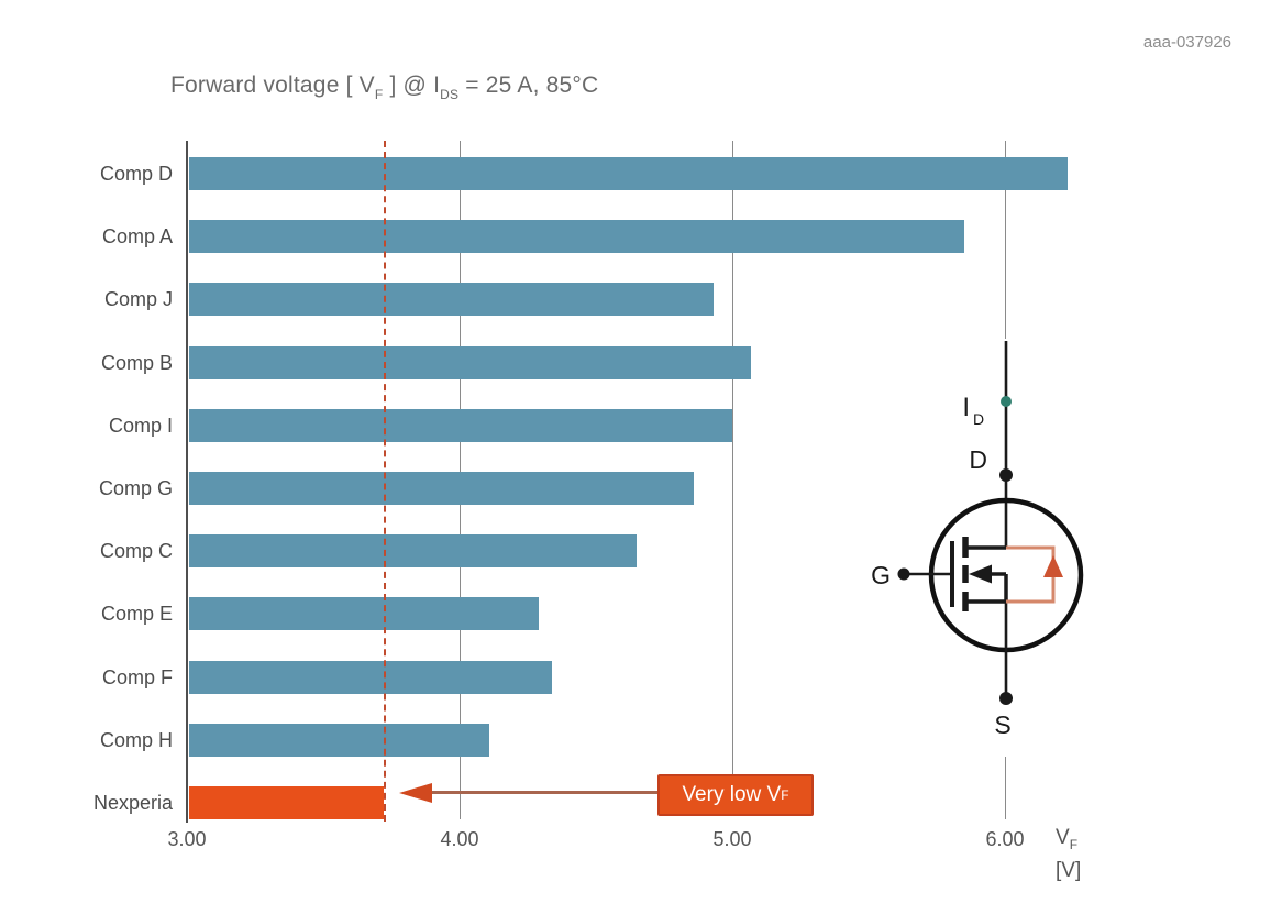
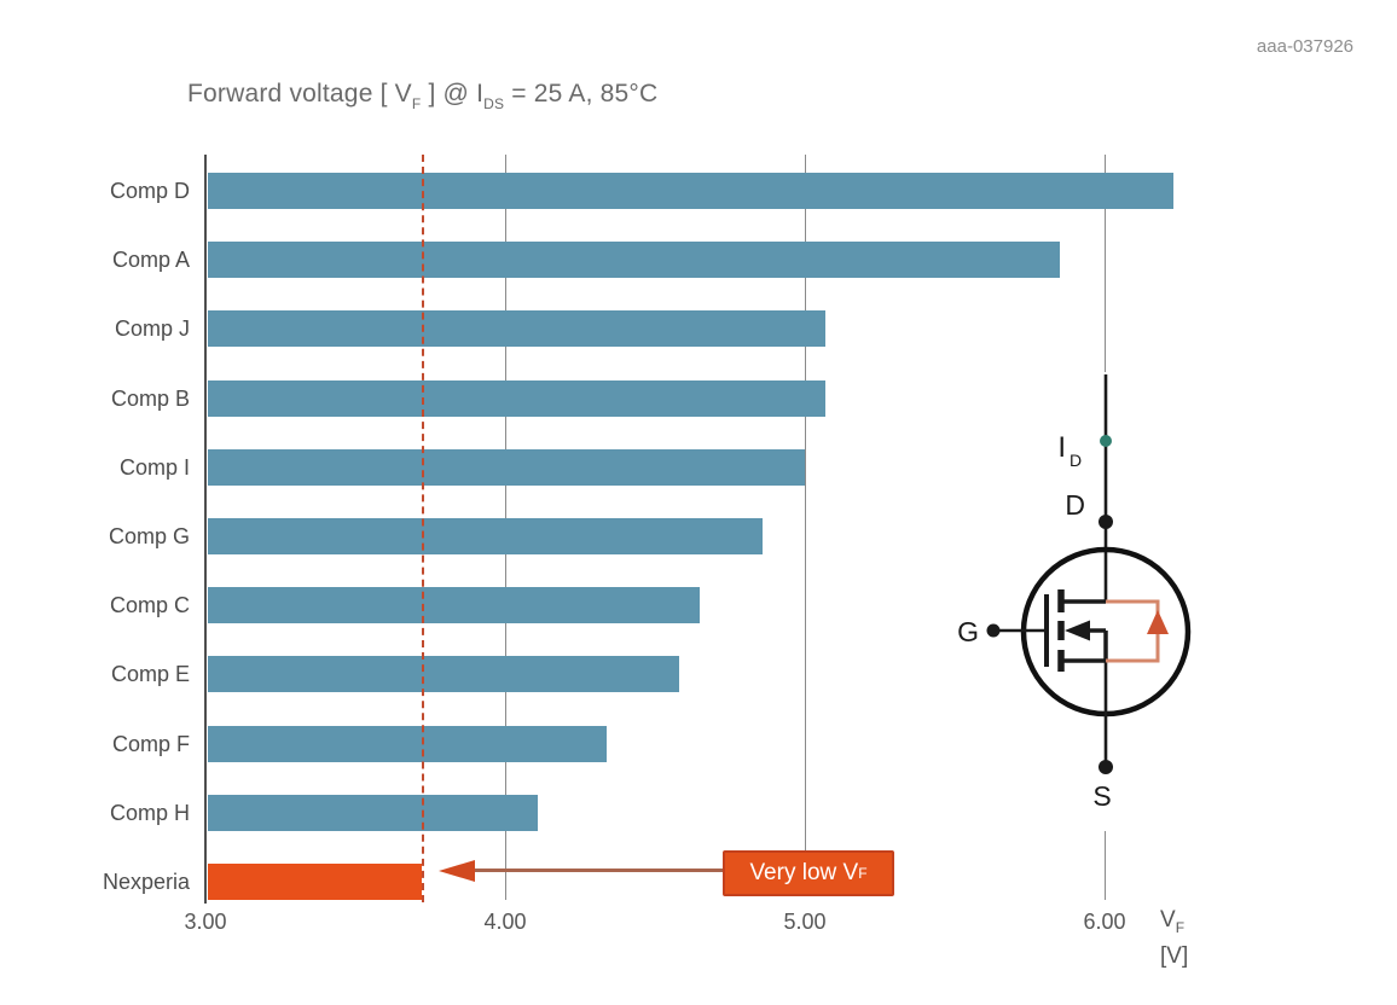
Comp J: 4.93 -> 5.07
Comp E: 4.29 -> 4.58
